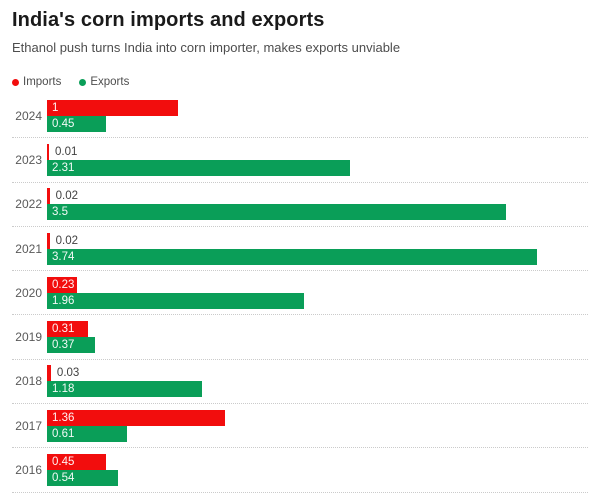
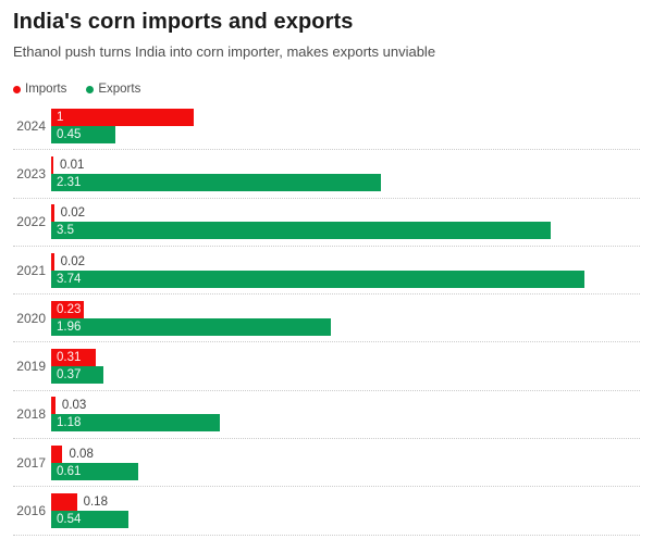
Imports/2017: 1.36 -> 0.08
Imports/2016: 0.45 -> 0.18
